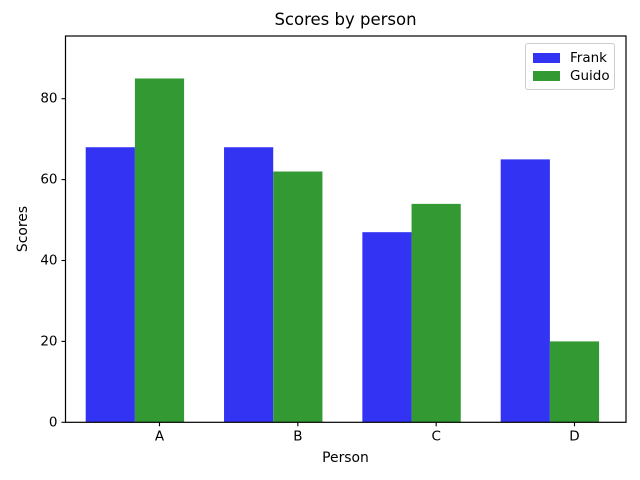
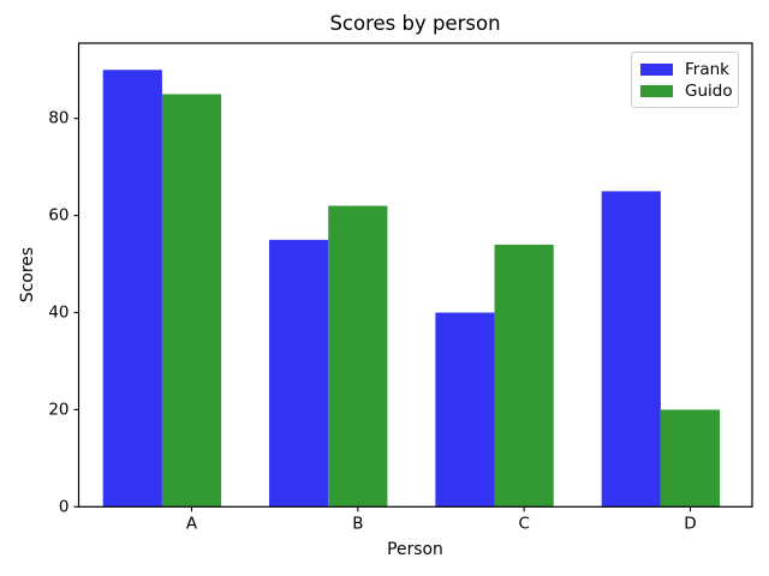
Frank/A: 68 -> 90
Frank/B: 68 -> 55
Frank/C: 47 -> 40
